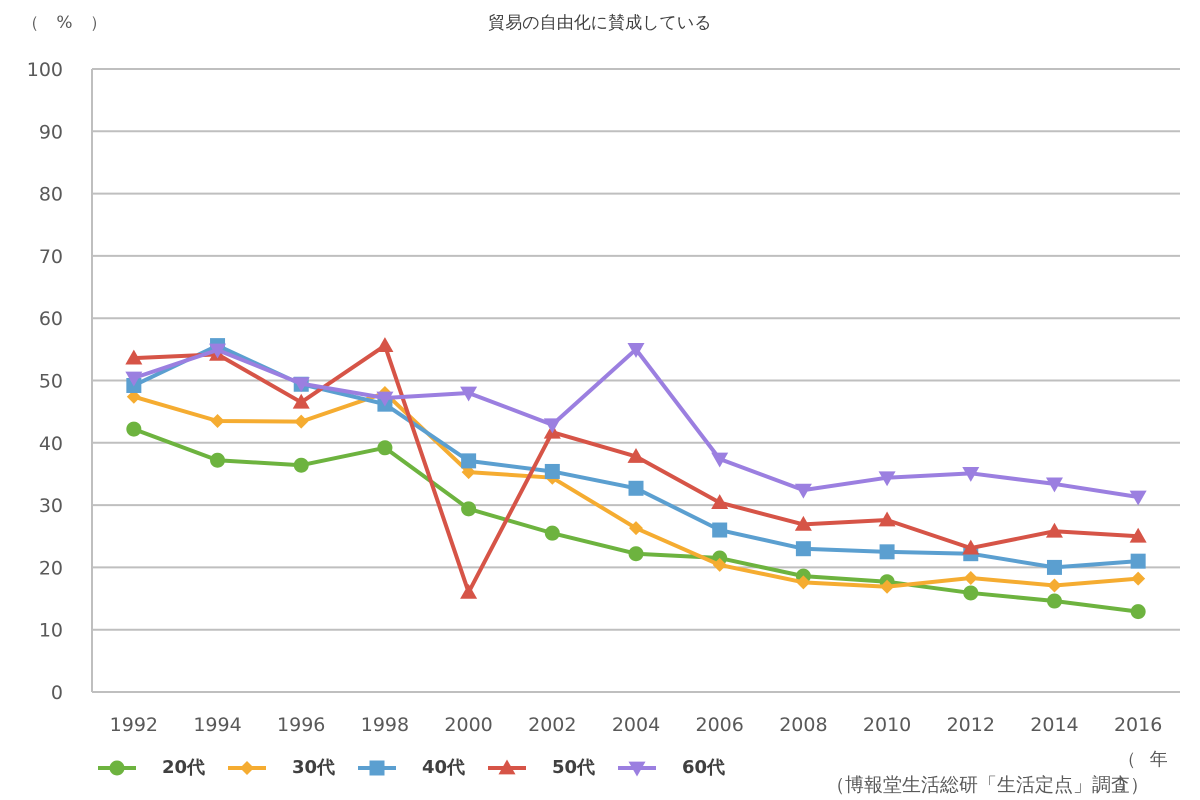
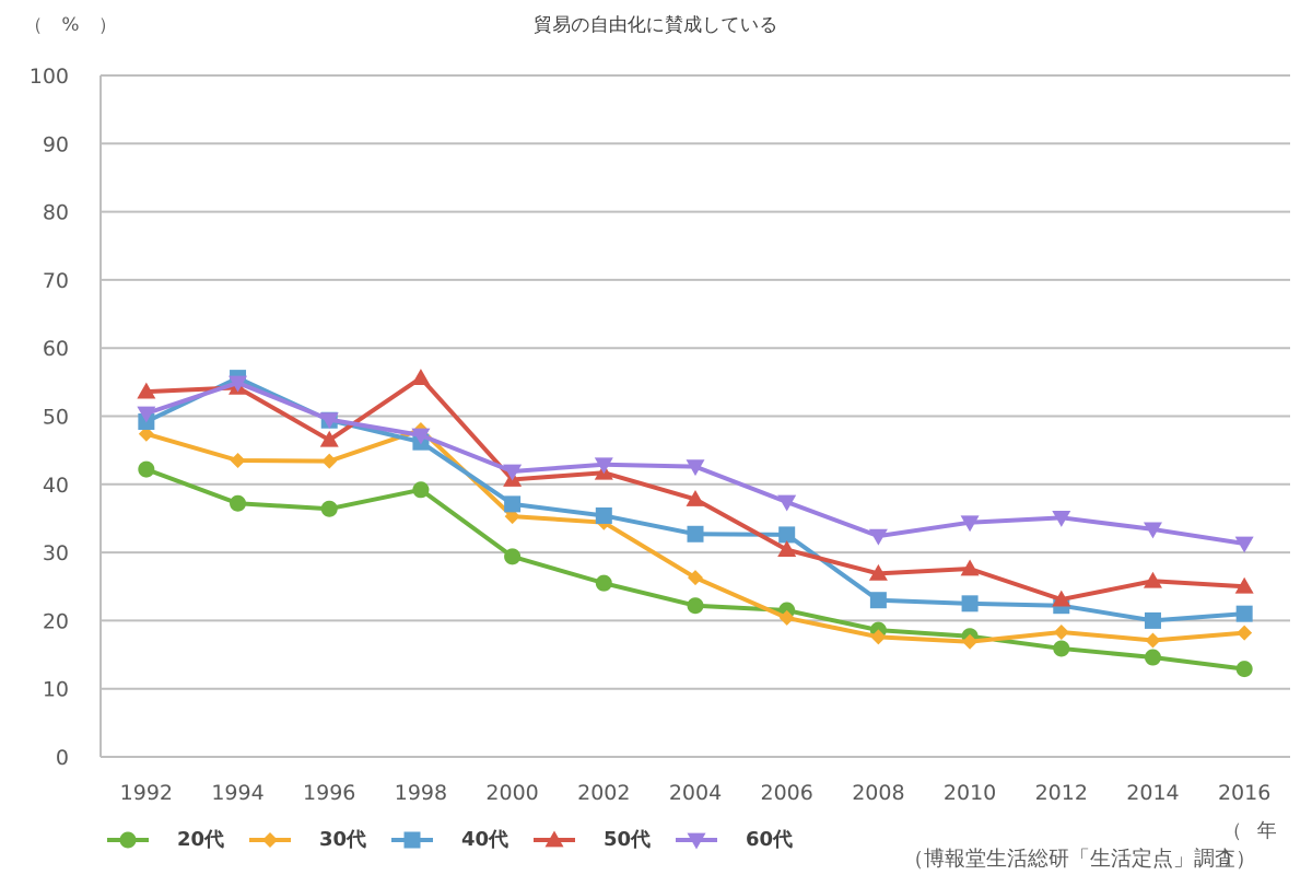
50代/2000: 16 -> 41
60代/2000: 48 -> 42
60代/2004: 55 -> 43
40代/2006: 26 -> 33
